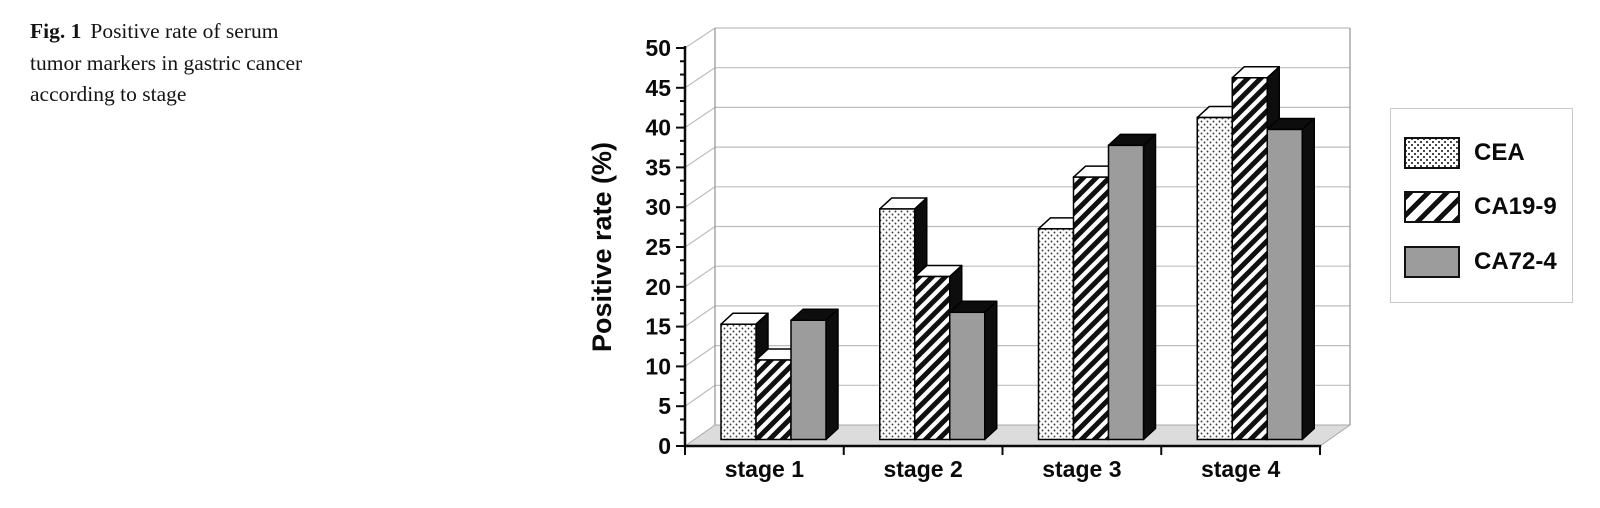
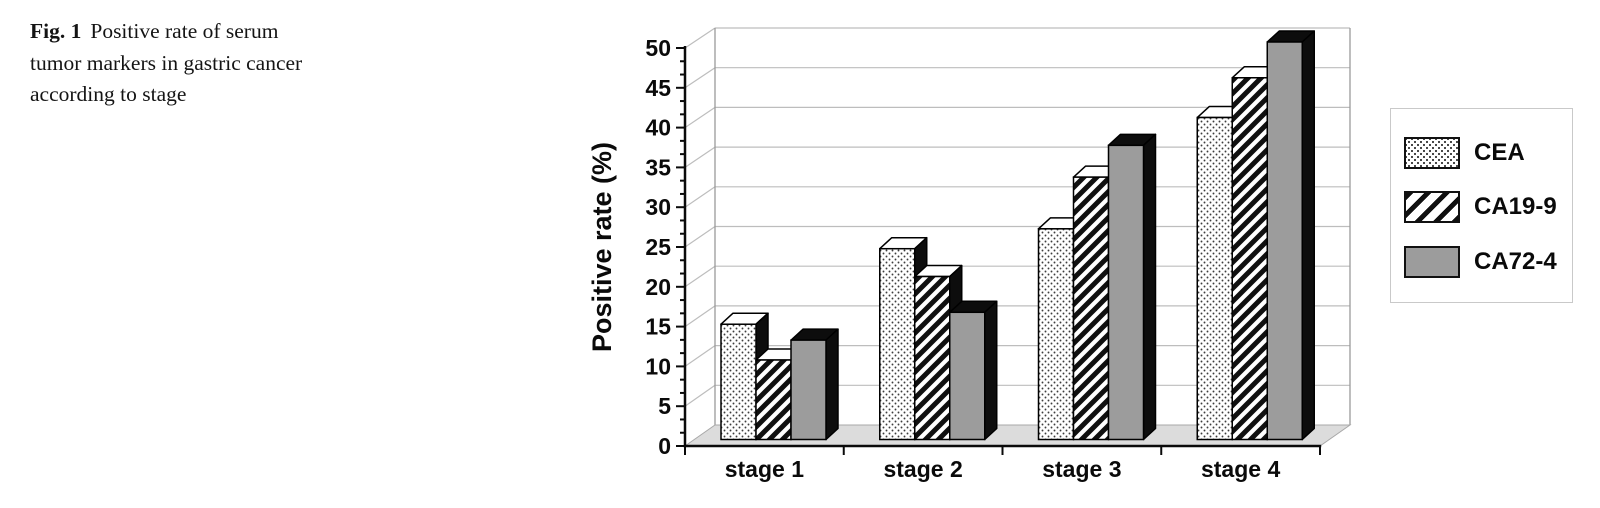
CA72-4/stage 1: 15 -> 12
CEA/stage 2: 29 -> 24
CA72-4/stage 4: 39 -> 50
